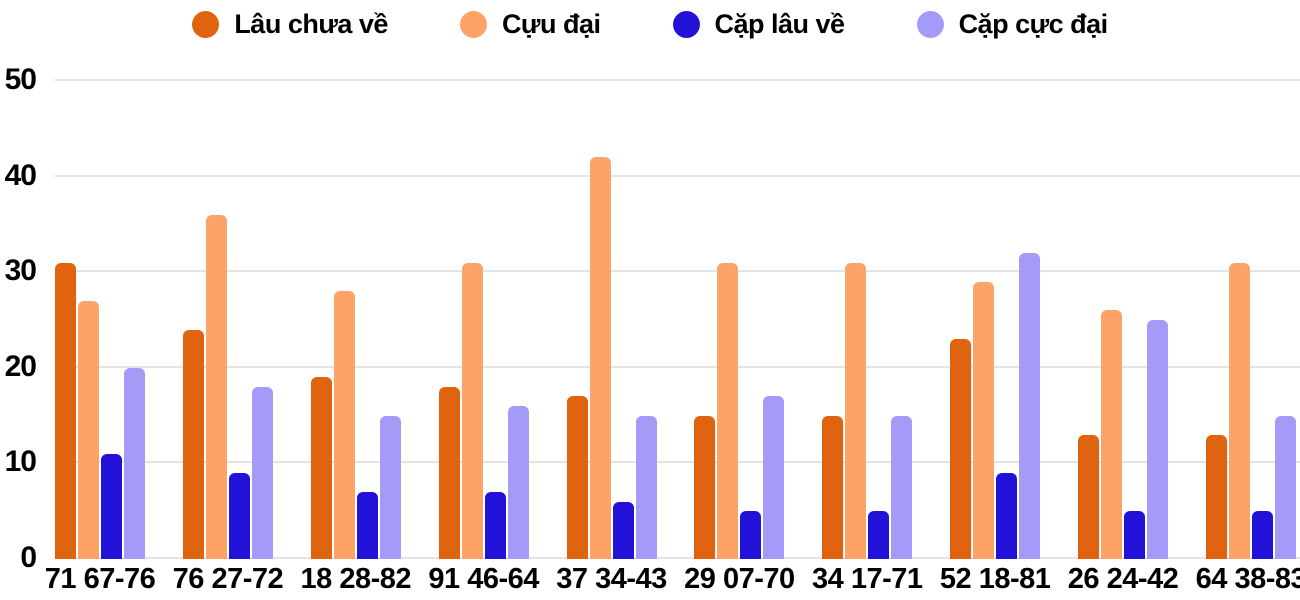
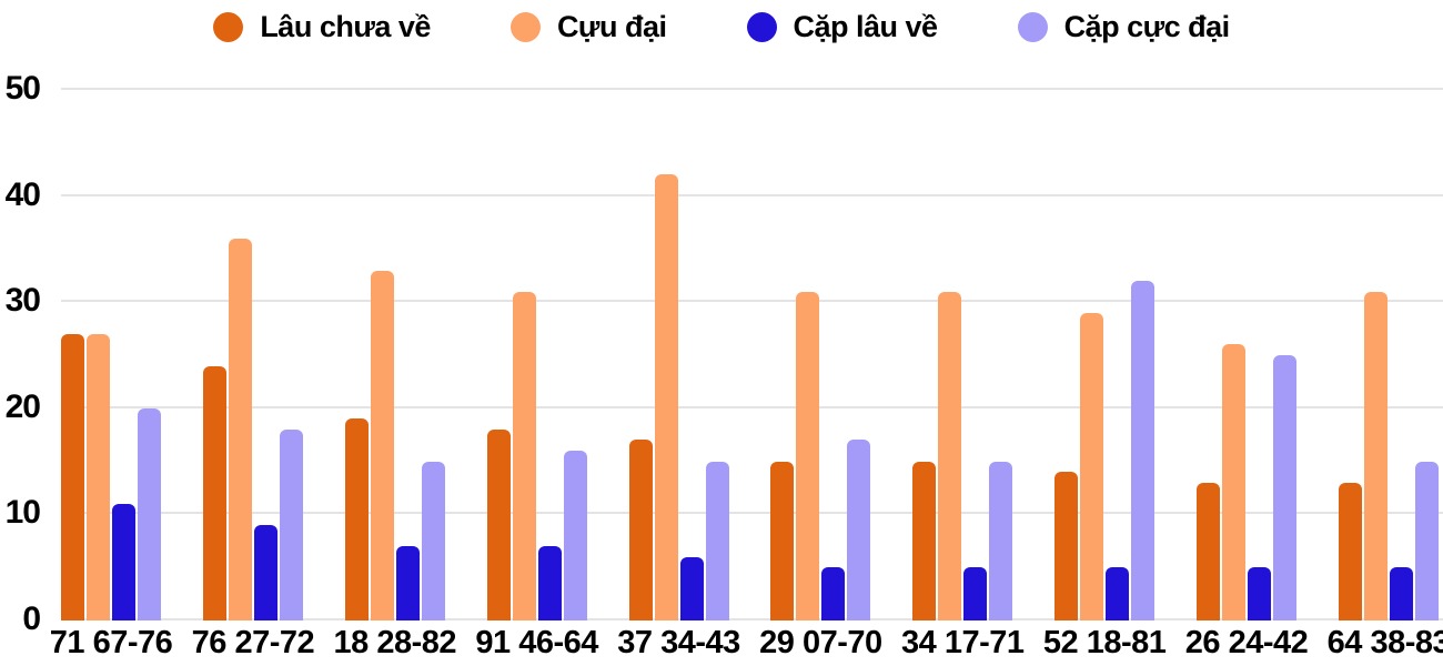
Lâu chưa về/71 67-76: 31 -> 27
Cựu đại/18 28-82: 28 -> 33
Lâu chưa về/52 18-81: 23 -> 14
Cặp lâu về/52 18-81: 9 -> 5
